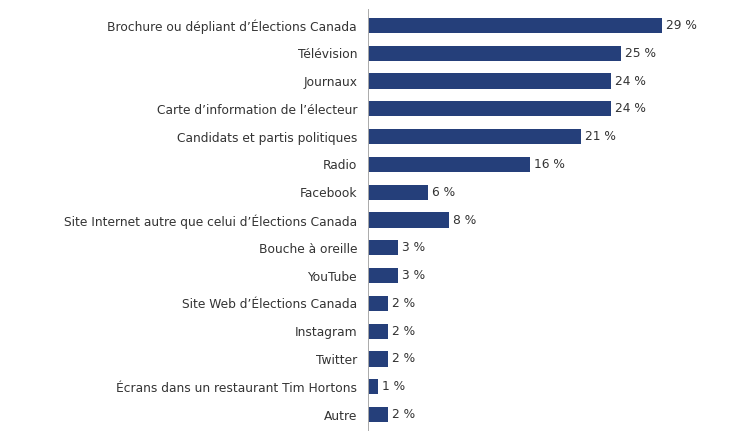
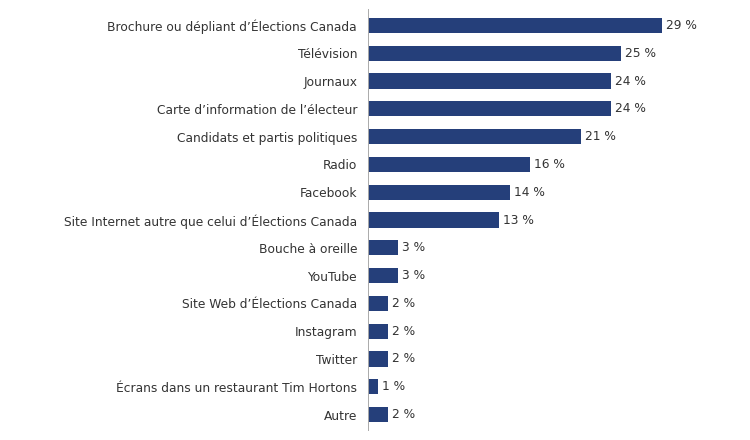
Facebook: 6 -> 14
Site Internet autre que celui d’Élections Canada: 8 -> 13
